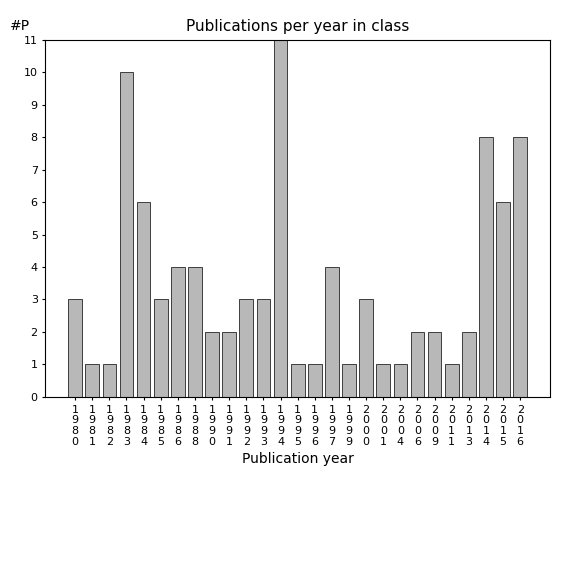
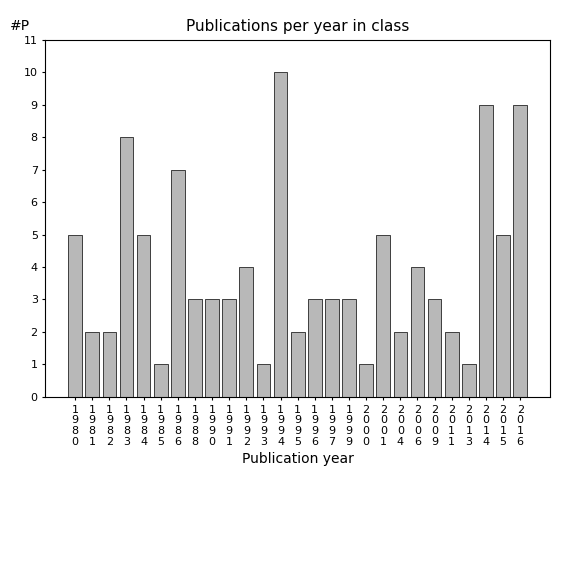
1 9 8 0: 3 -> 5
1 9 8 1: 1 -> 2
1 9 8 2: 1 -> 2
1 9 8 3: 10 -> 8
1 9 8 4: 6 -> 5
1 9 8 5: 3 -> 1
1 9 8 6: 4 -> 7
1 9 8 8: 4 -> 3
1 9 9 0: 2 -> 3
1 9 9 1: 2 -> 3
1 9 9 2: 3 -> 4
1 9 9 3: 3 -> 1
1 9 9 4: 11 -> 10
1 9 9 5: 1 -> 2
1 9 9 6: 1 -> 3
1 9 9 7: 4 -> 3
1 9 9 9: 1 -> 3
2 0 0 0: 3 -> 1
2 0 0 1: 1 -> 5
2 0 0 4: 1 -> 2
2 0 0 6: 2 -> 4
2 0 0 9: 2 -> 3
2 0 1 1: 1 -> 2
2 0 1 3: 2 -> 1
2 0 1 4: 8 -> 9
2 0 1 5: 6 -> 5
2 0 1 6: 8 -> 9
